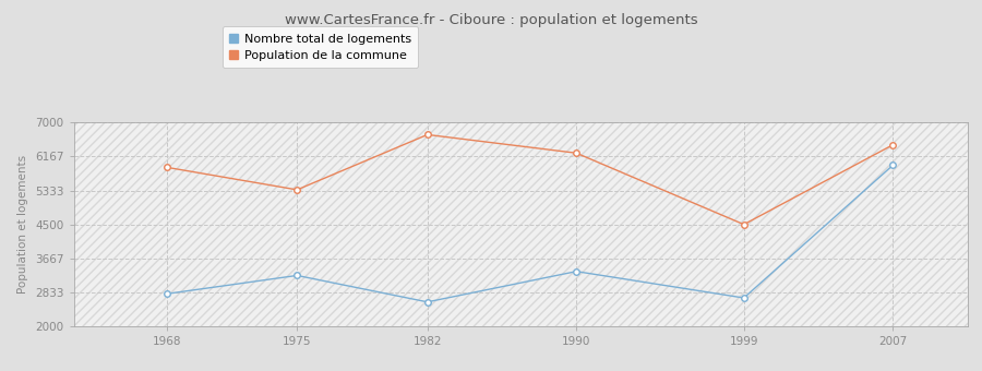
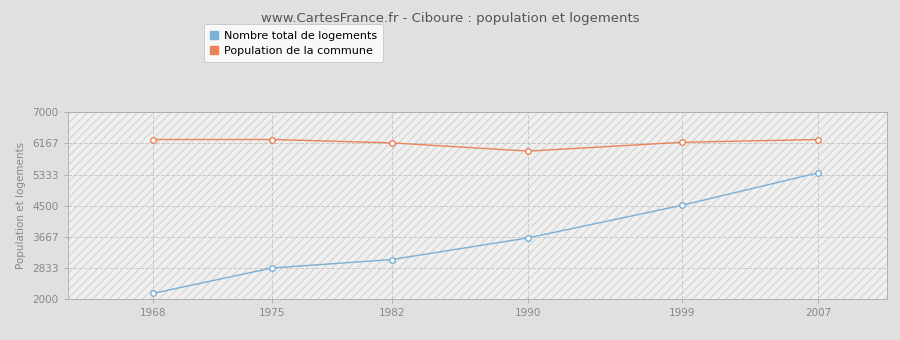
Nombre total de logements/1968: 2800 -> 2150
Population de la commune/1968: 5900 -> 6270
Nombre total de logements/1975: 3250 -> 2840
Population de la commune/1975: 5350 -> 6270
Nombre total de logements/1982: 2600 -> 3060
Population de la commune/1982: 6700 -> 6180
Nombre total de logements/1990: 3350 -> 3640
Population de la commune/1990: 6250 -> 5960
Nombre total de logements/1999: 2700 -> 4510
Population de la commune/1999: 4500 -> 6200
Nombre total de logements/2007: 5950 -> 5380
Population de la commune/2007: 6450 -> 6270
